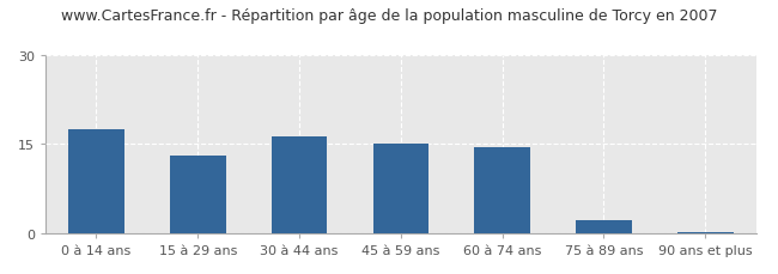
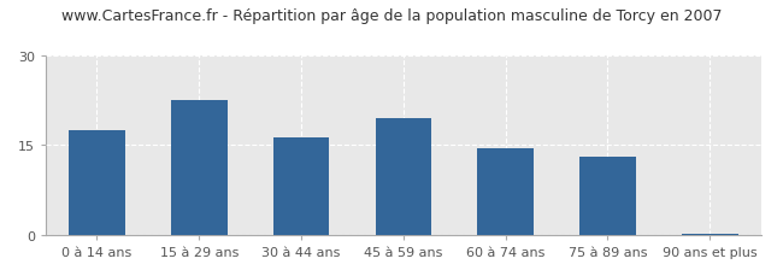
15 à 29 ans: 13.1 -> 22.5
45 à 59 ans: 15.0 -> 19.5
75 à 89 ans: 2.3 -> 13.0
